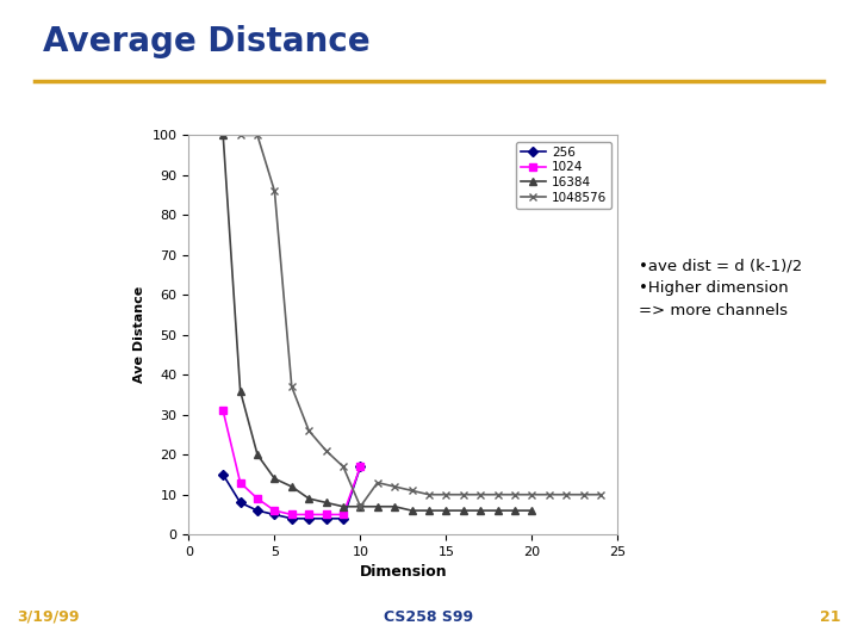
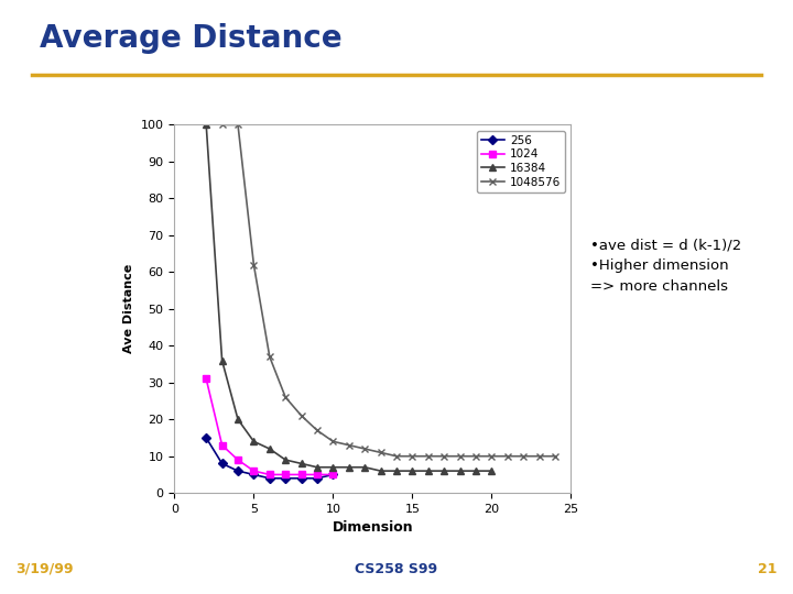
1048576/5: 86 -> 62
256/10: 17 -> 5
1024/10: 17 -> 5
1048576/10: 7 -> 14
